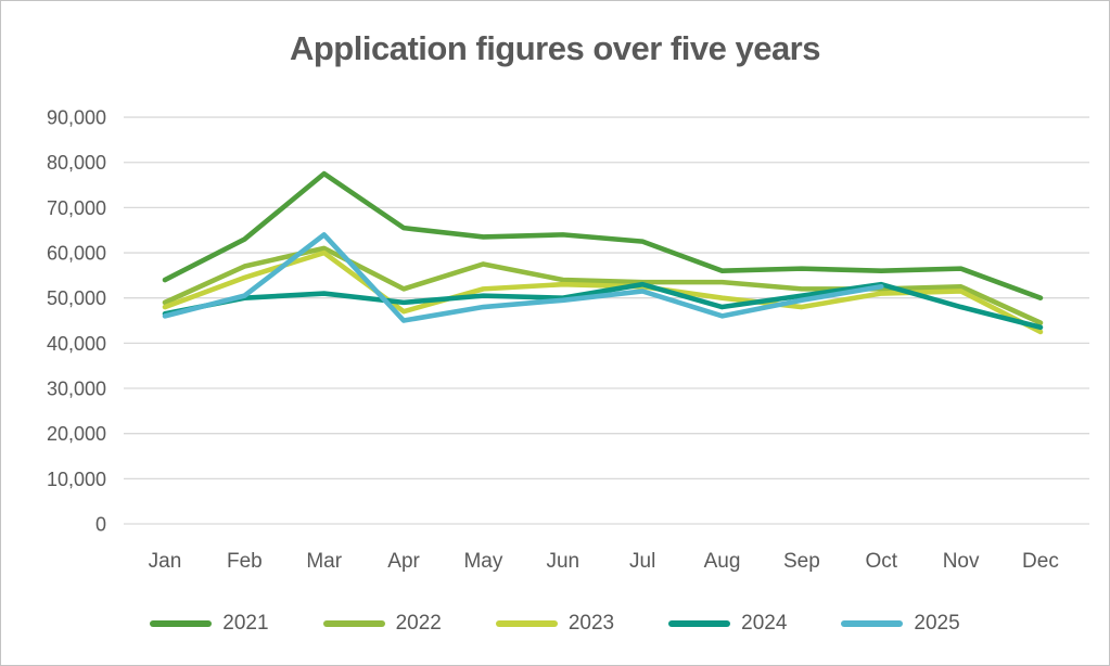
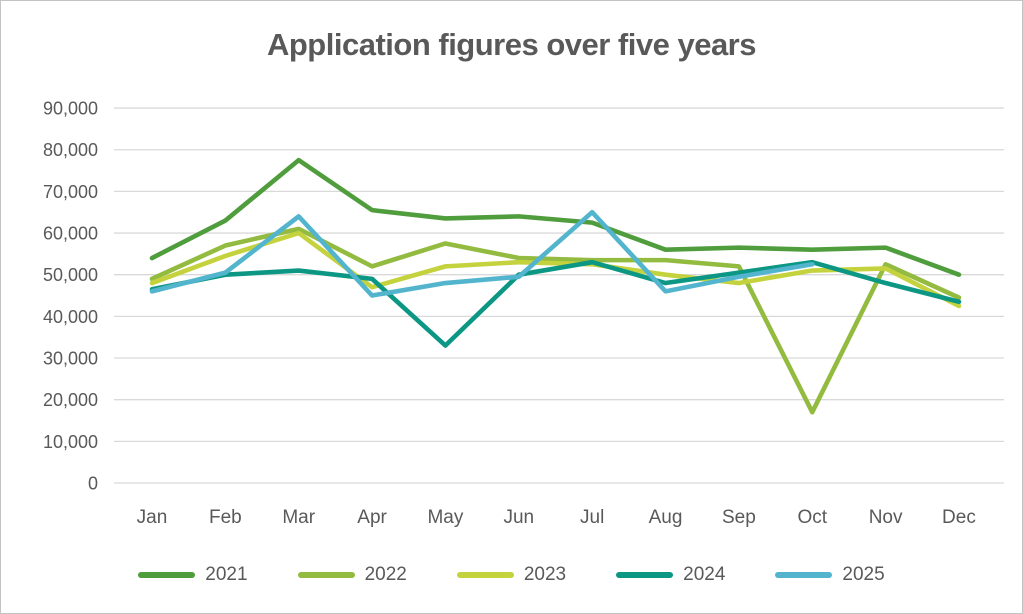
2024/May: 50000 -> 33000
2025/Jul: 52000 -> 65000
2022/Oct: 52000 -> 17000
